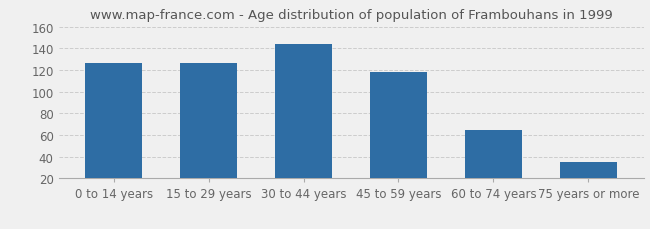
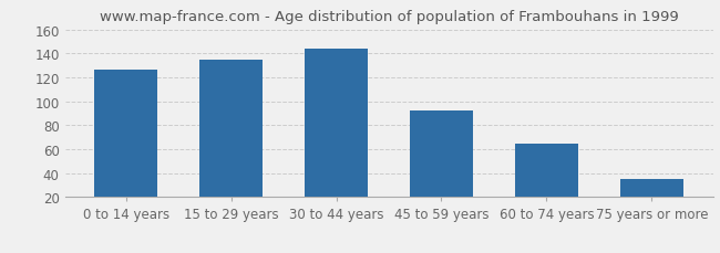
15 to 29 years: 126 -> 135
45 to 59 years: 118 -> 92
